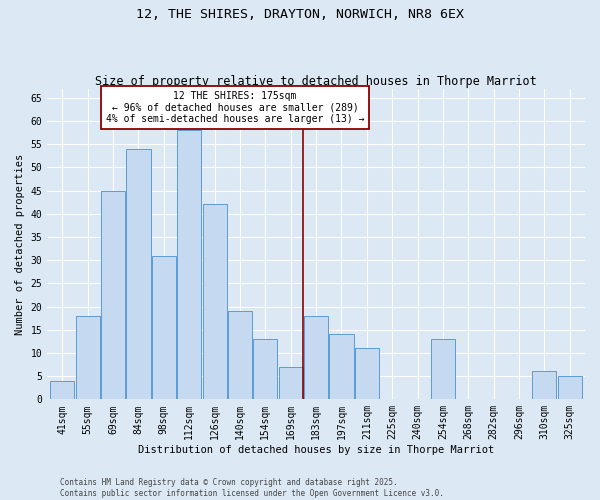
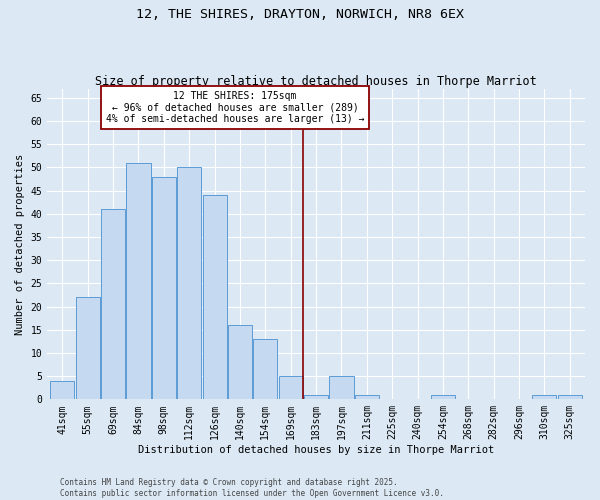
55sqm: 18 -> 22
69sqm: 45 -> 41
84sqm: 54 -> 51
98sqm: 31 -> 48
112sqm: 58 -> 50
126sqm: 42 -> 44
140sqm: 19 -> 16
169sqm: 7 -> 5
183sqm: 18 -> 1
197sqm: 14 -> 5
211sqm: 11 -> 1
254sqm: 13 -> 1
310sqm: 6 -> 1
325sqm: 5 -> 1
